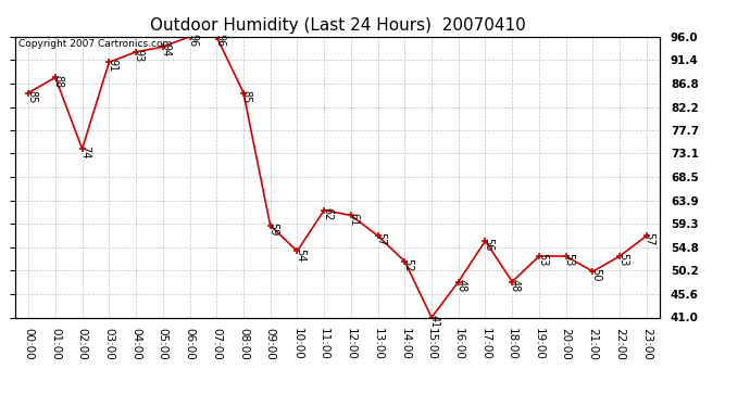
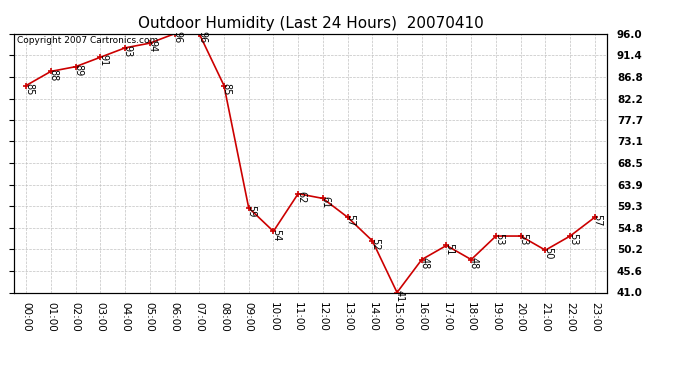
02:00: 74 -> 89
17:00: 56 -> 51
